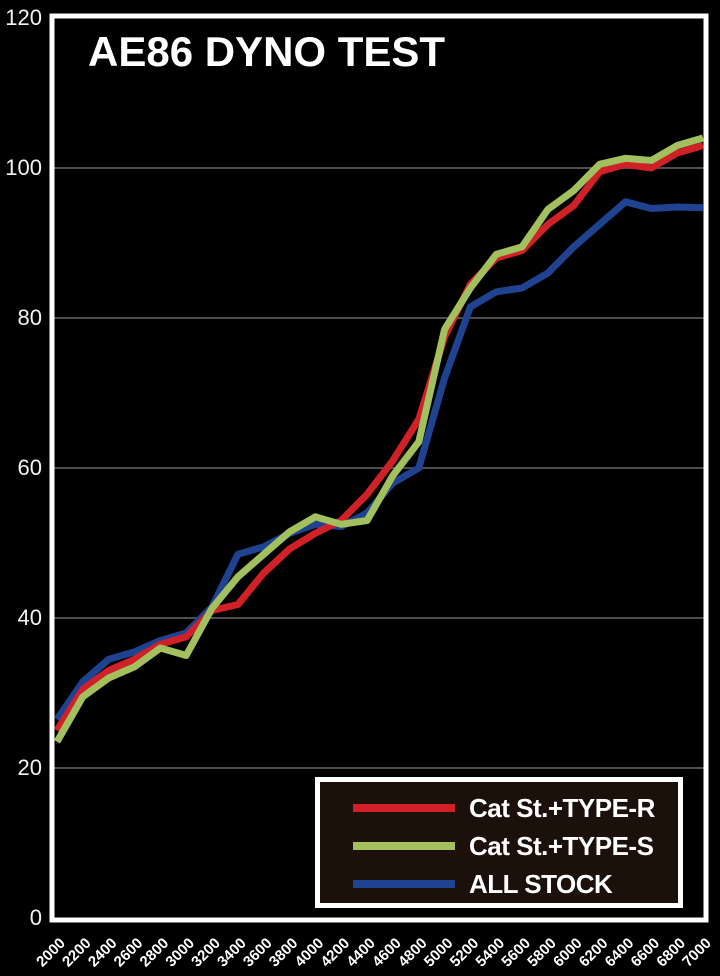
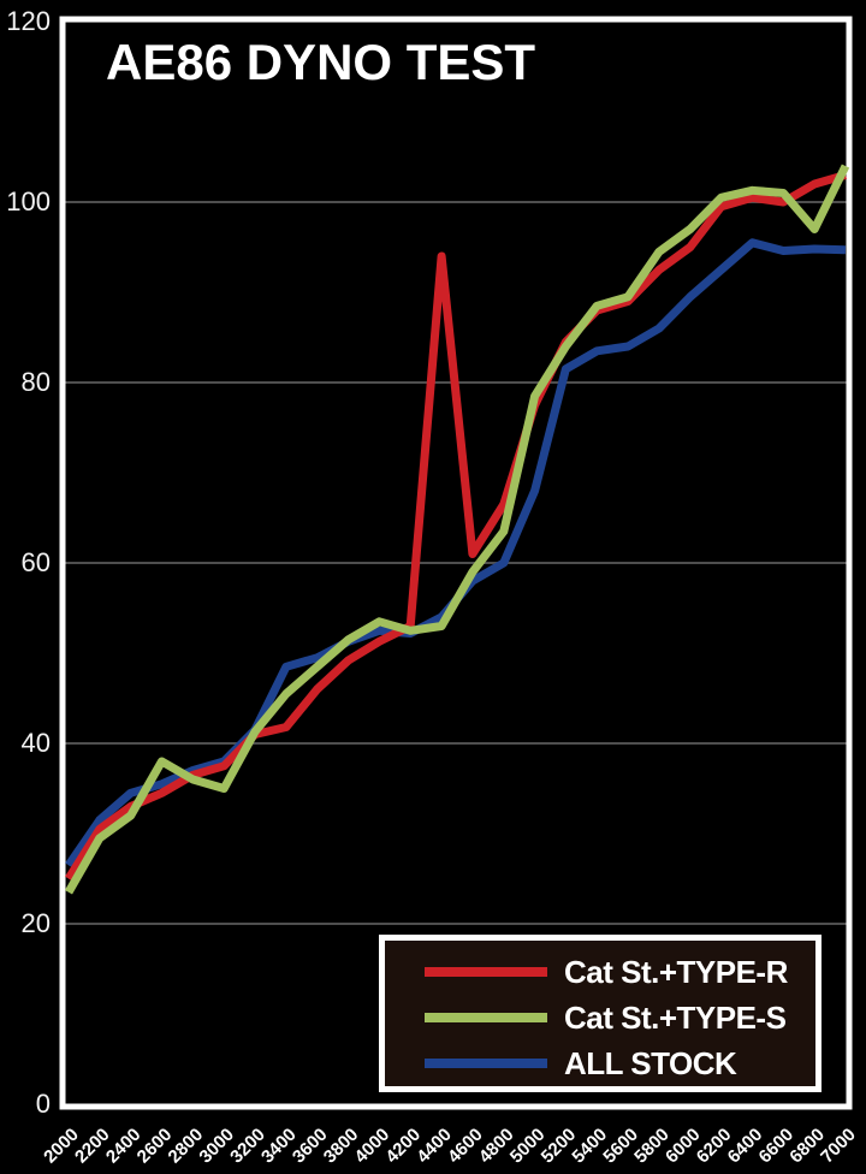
Cat St.+TYPE-S/2600: 34 -> 38
Cat St.+TYPE-R/4400: 56 -> 94
ALL STOCK/5000: 72 -> 68
Cat St.+TYPE-S/6800: 103 -> 97
